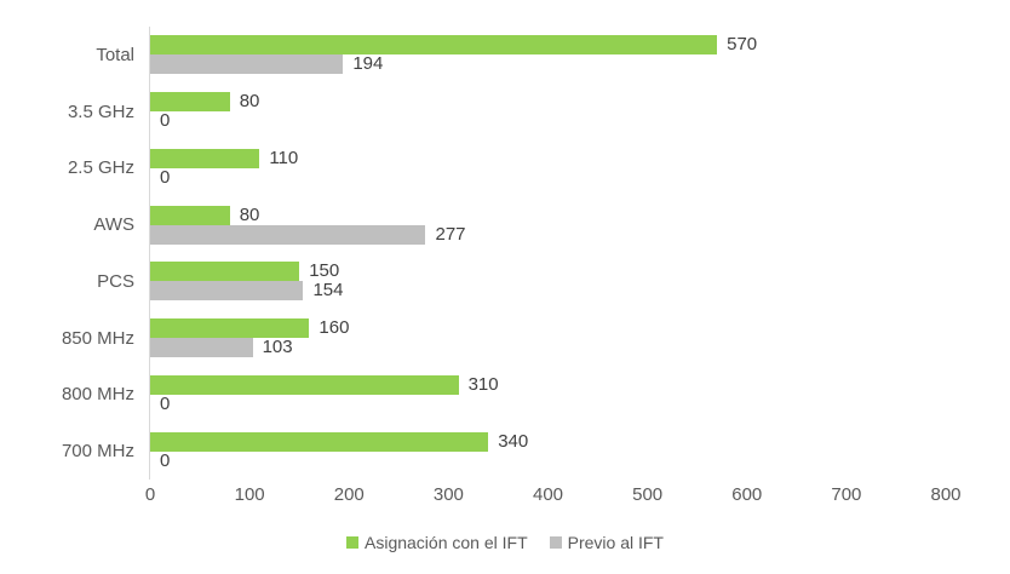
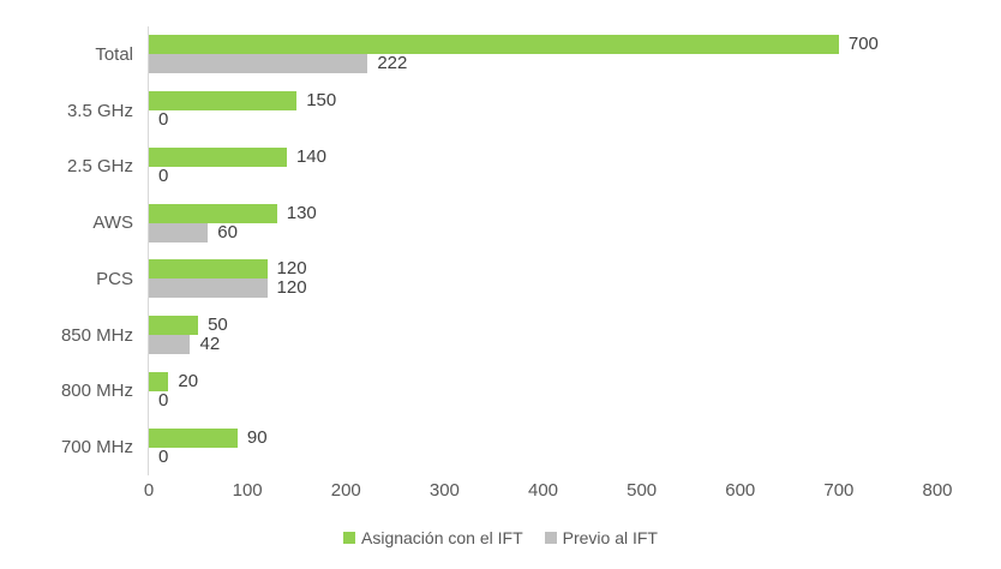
Asignación con el IFT/Total: 570 -> 700
Previo al IFT/Total: 194 -> 222
Asignación con el IFT/3.5 GHz: 80 -> 150
Asignación con el IFT/2.5 GHz: 110 -> 140
Asignación con el IFT/AWS: 80 -> 130
Previo al IFT/AWS: 277 -> 60
Asignación con el IFT/PCS: 150 -> 120
Previo al IFT/PCS: 154 -> 120
Asignación con el IFT/850 MHz: 160 -> 50
Previo al IFT/850 MHz: 103 -> 42
Asignación con el IFT/800 MHz: 310 -> 20
Asignación con el IFT/700 MHz: 340 -> 90
